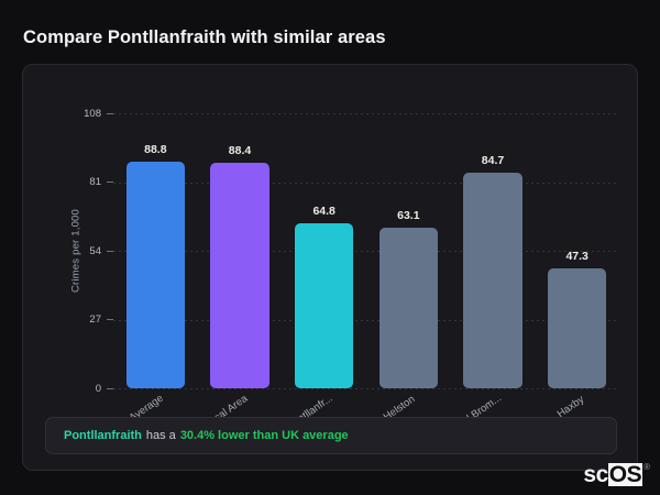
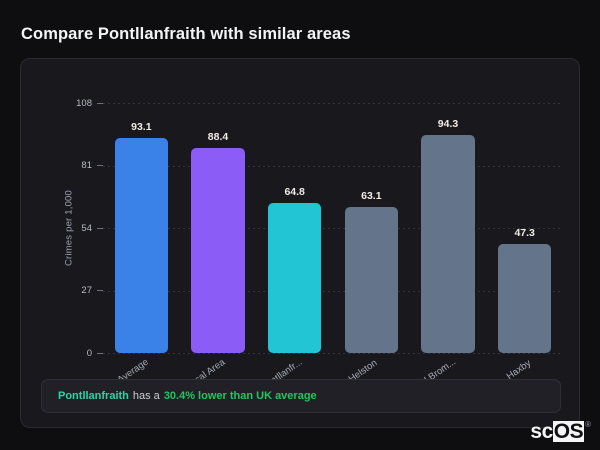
UK Average: 88.8 -> 93.1
Rural Brom...: 84.7 -> 94.3
